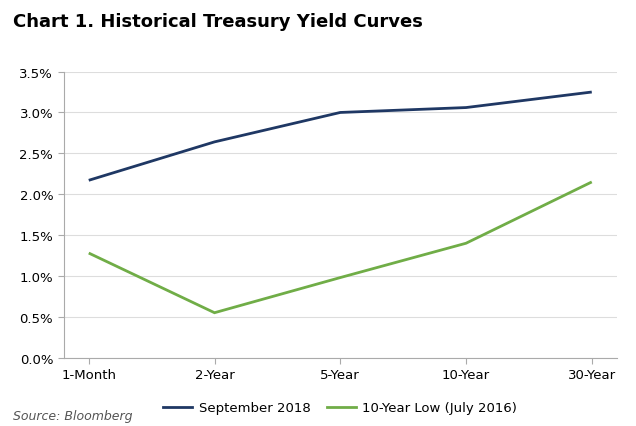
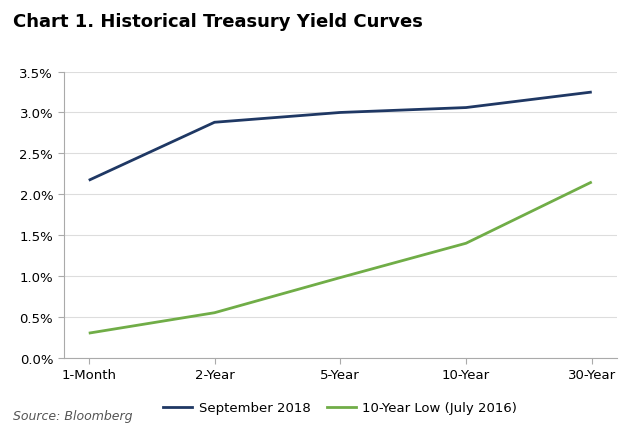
10-Year Low (July 2016)/1-Month: 1.28% -> 0.30%
September 2018/2-Year: 2.64% -> 2.88%
